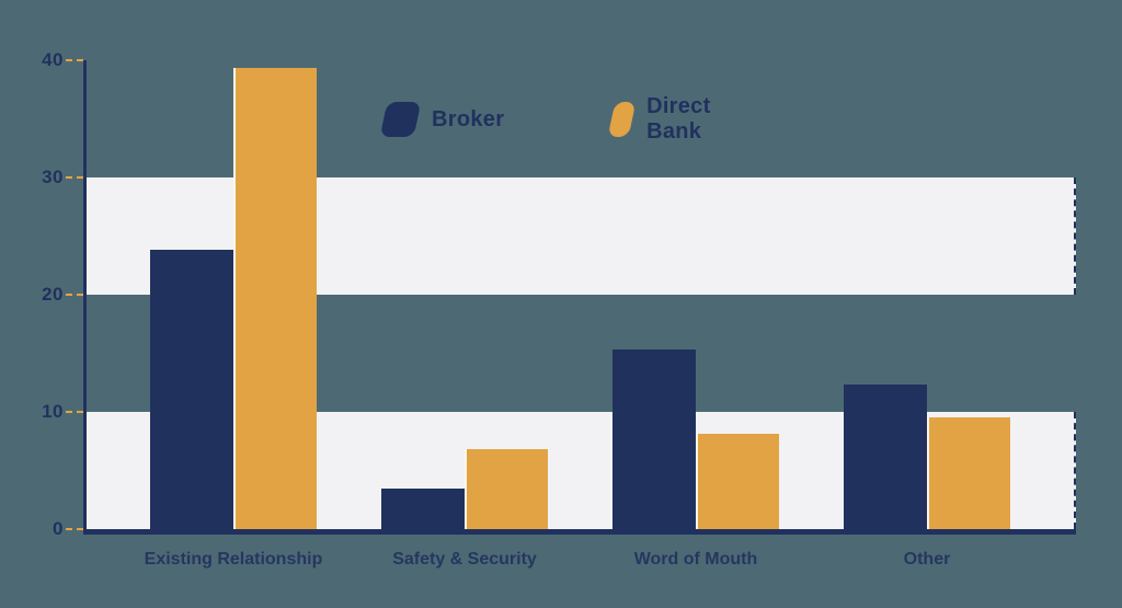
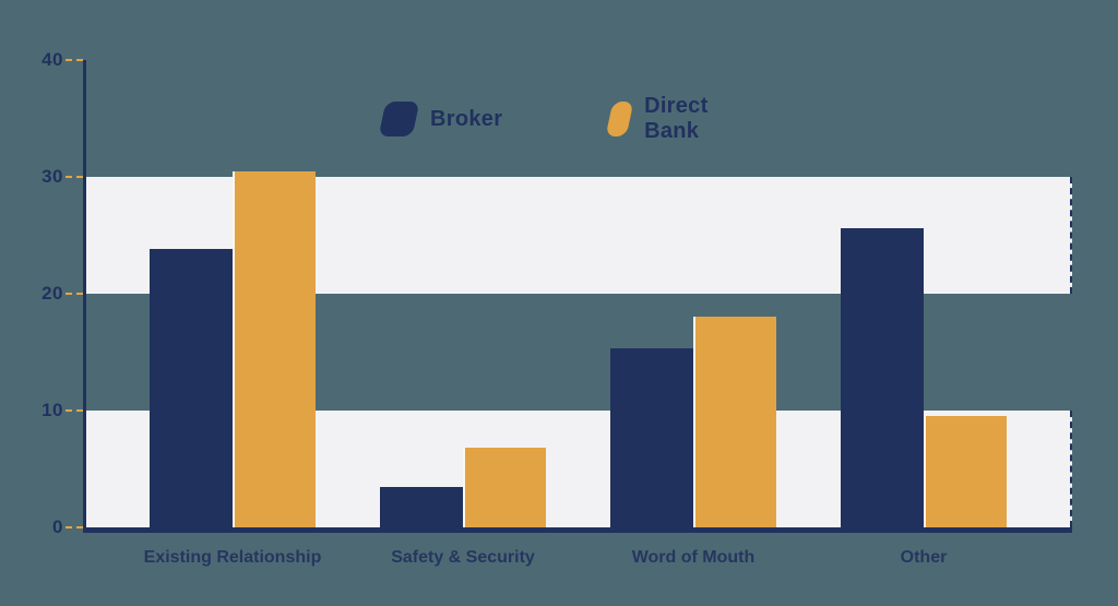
Direct Bank/Existing Relationship: 39.3 -> 30.5
Direct Bank/Word of Mouth: 8.1 -> 18.0
Broker/Other: 12.3 -> 25.6
